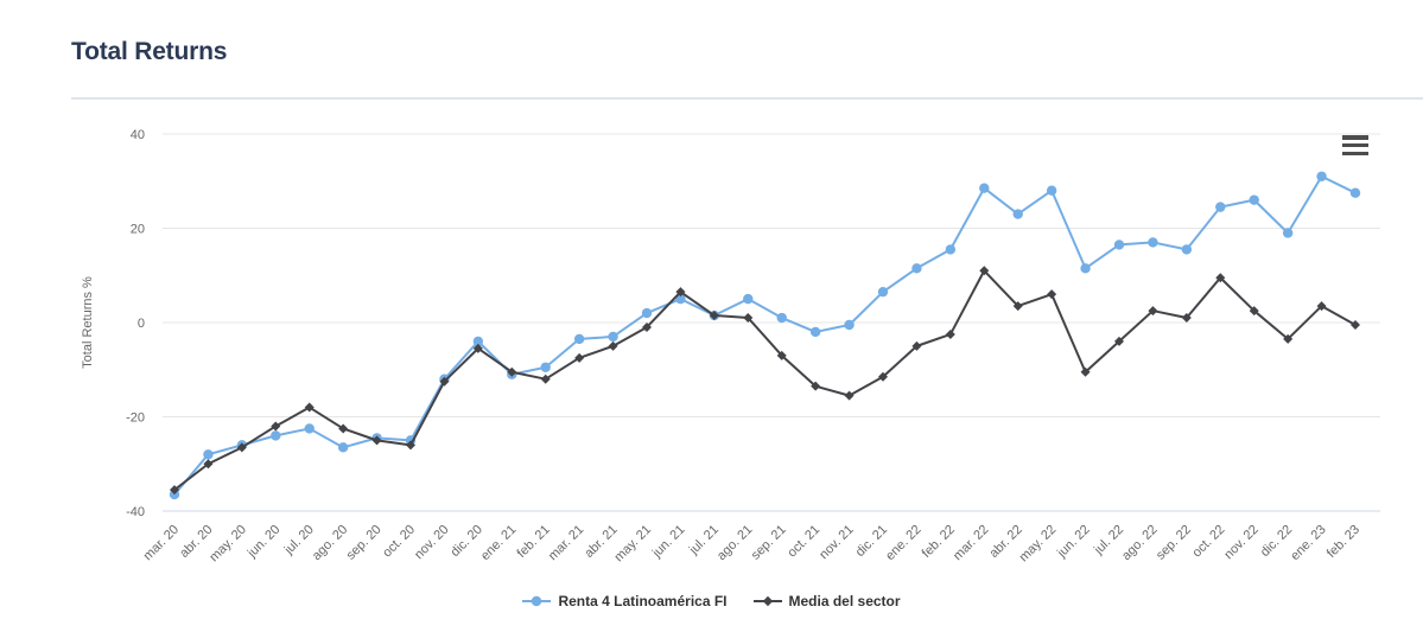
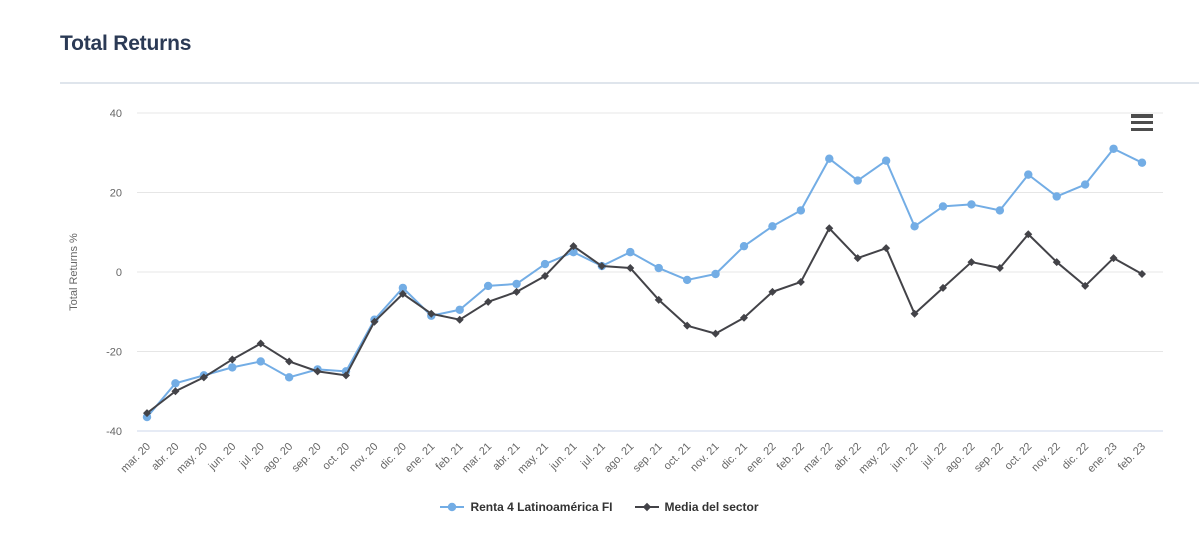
Renta 4 Latinoamérica FI/nov. 22: 26 -> 19
Renta 4 Latinoamérica FI/dic. 22: 19 -> 22
